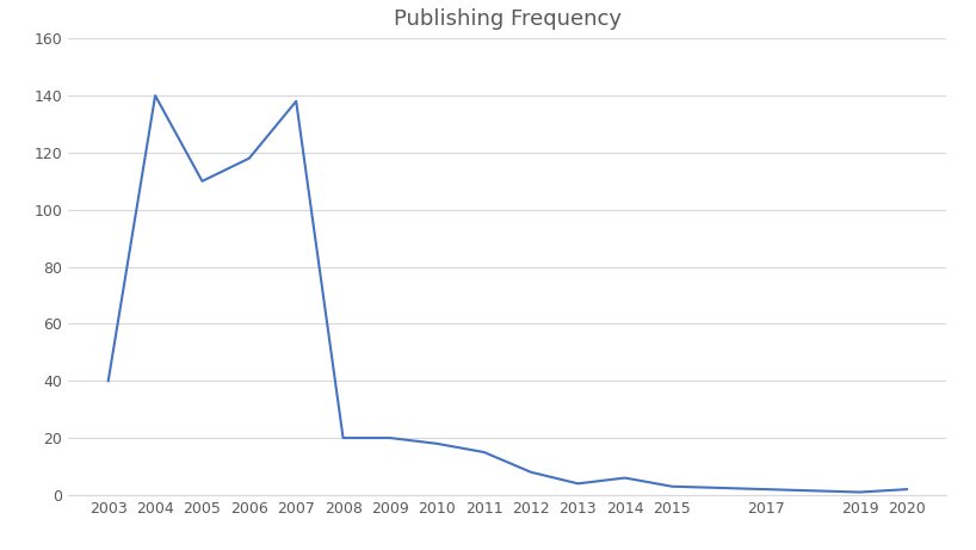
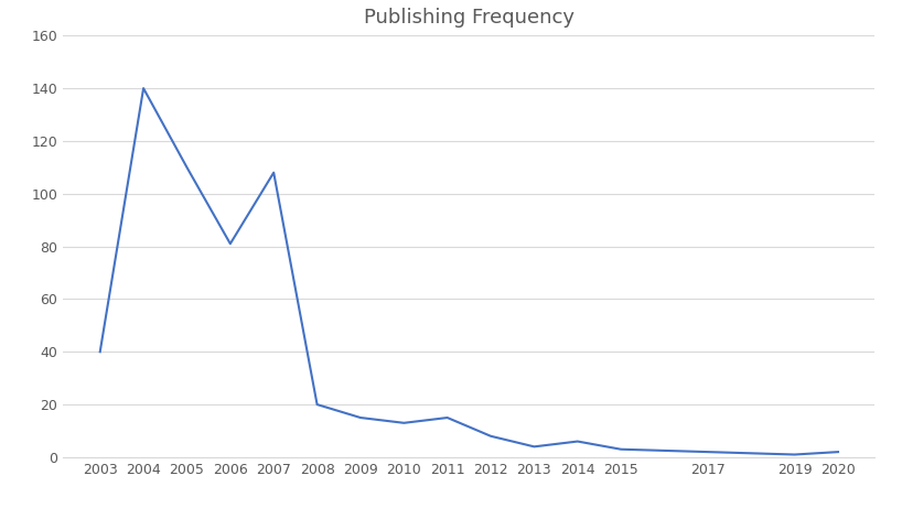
2006: 118 -> 81
2007: 138 -> 108
2009: 20 -> 15
2010: 18 -> 13
